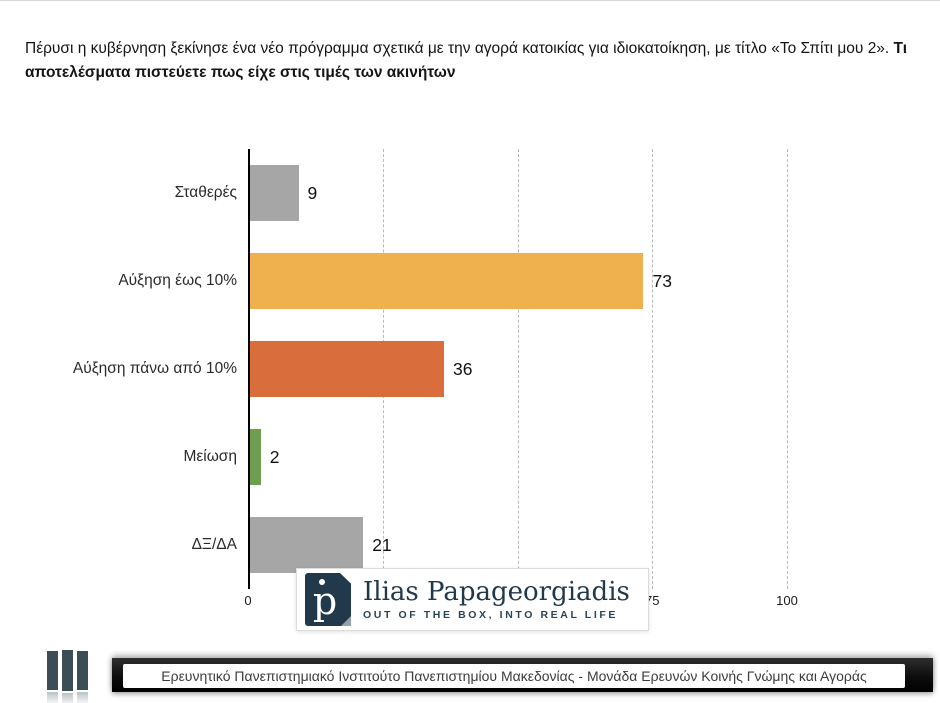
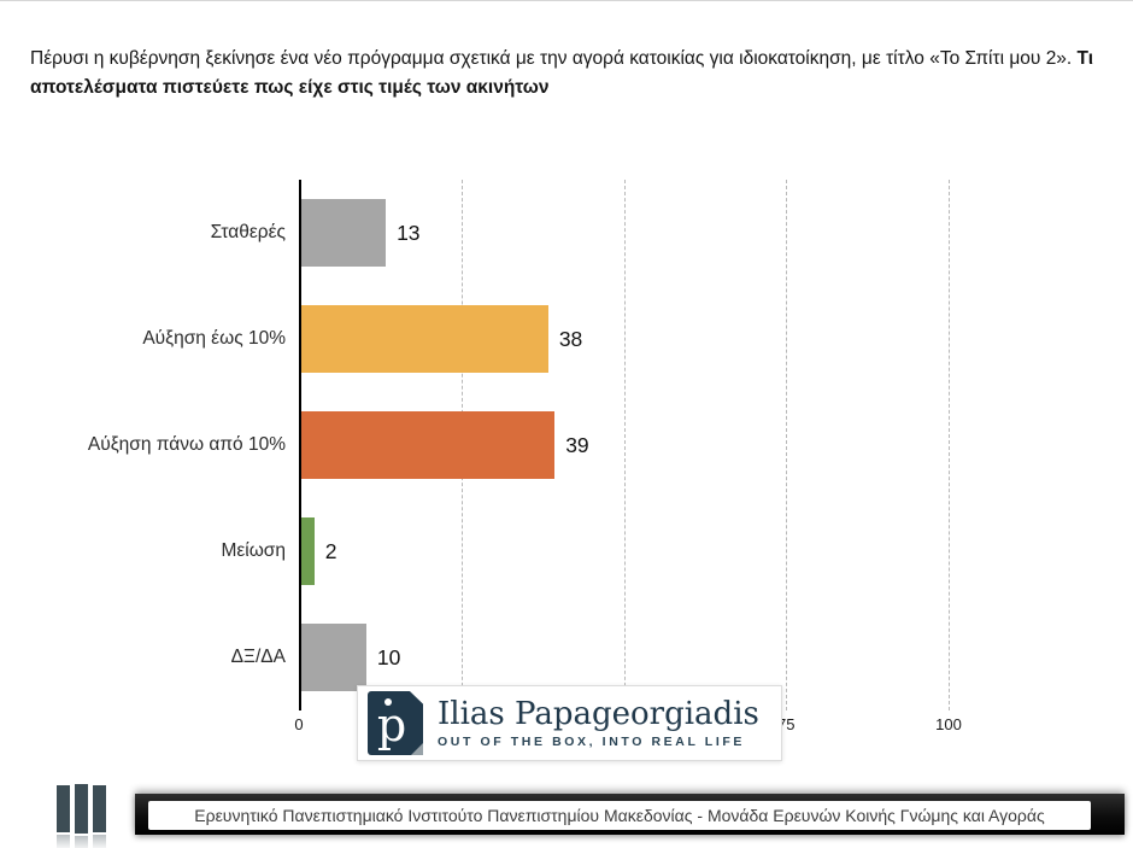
Σταθερές: 9 -> 13
Αύξηση έως 10%: 73 -> 38
Αύξηση πάνω από 10%: 36 -> 39
ΔΞ/ΔΑ: 21 -> 10
